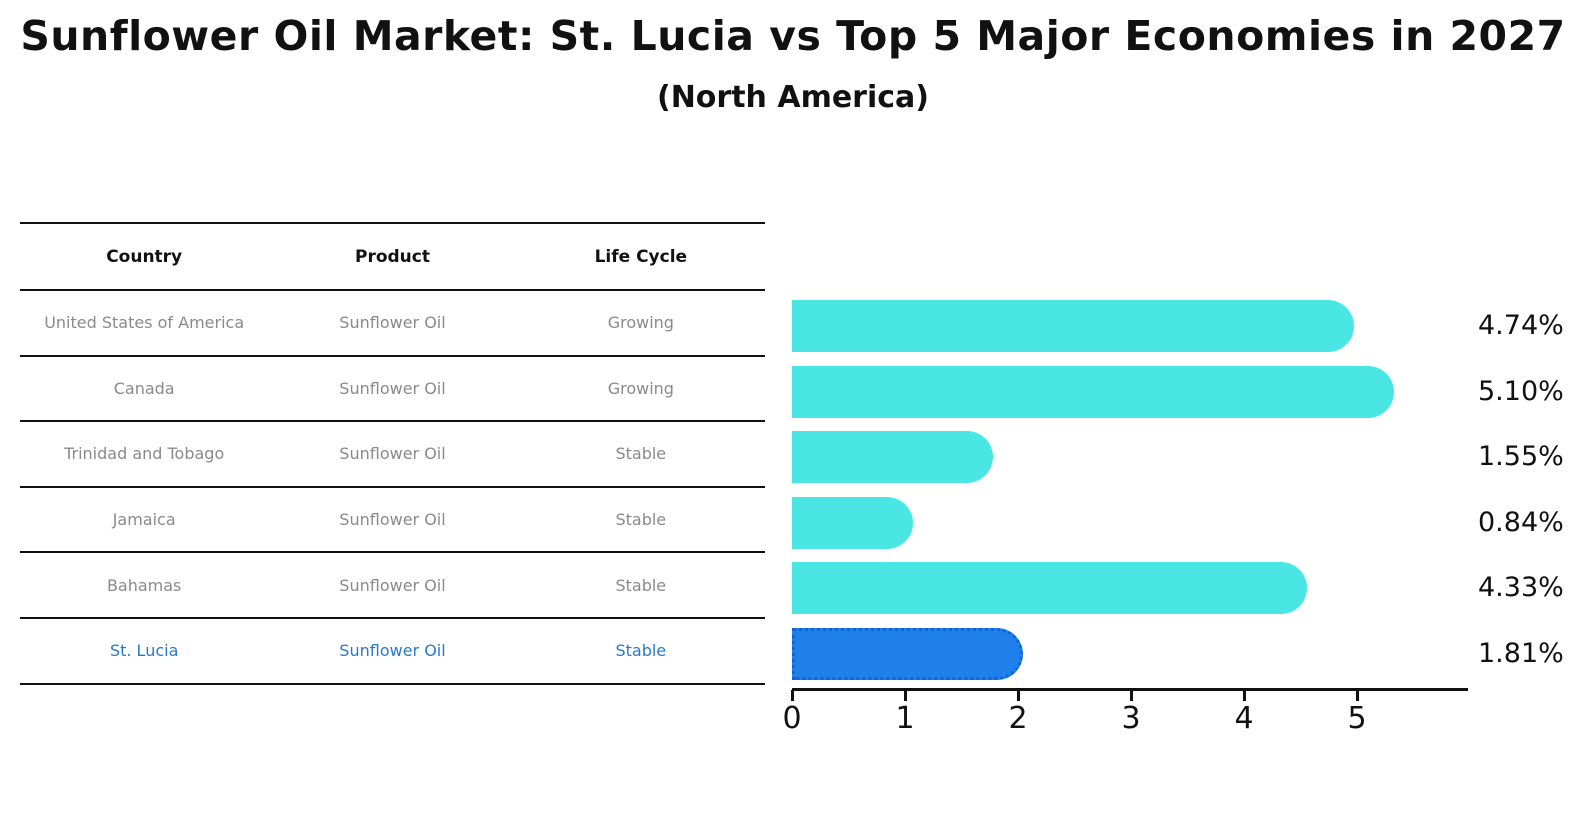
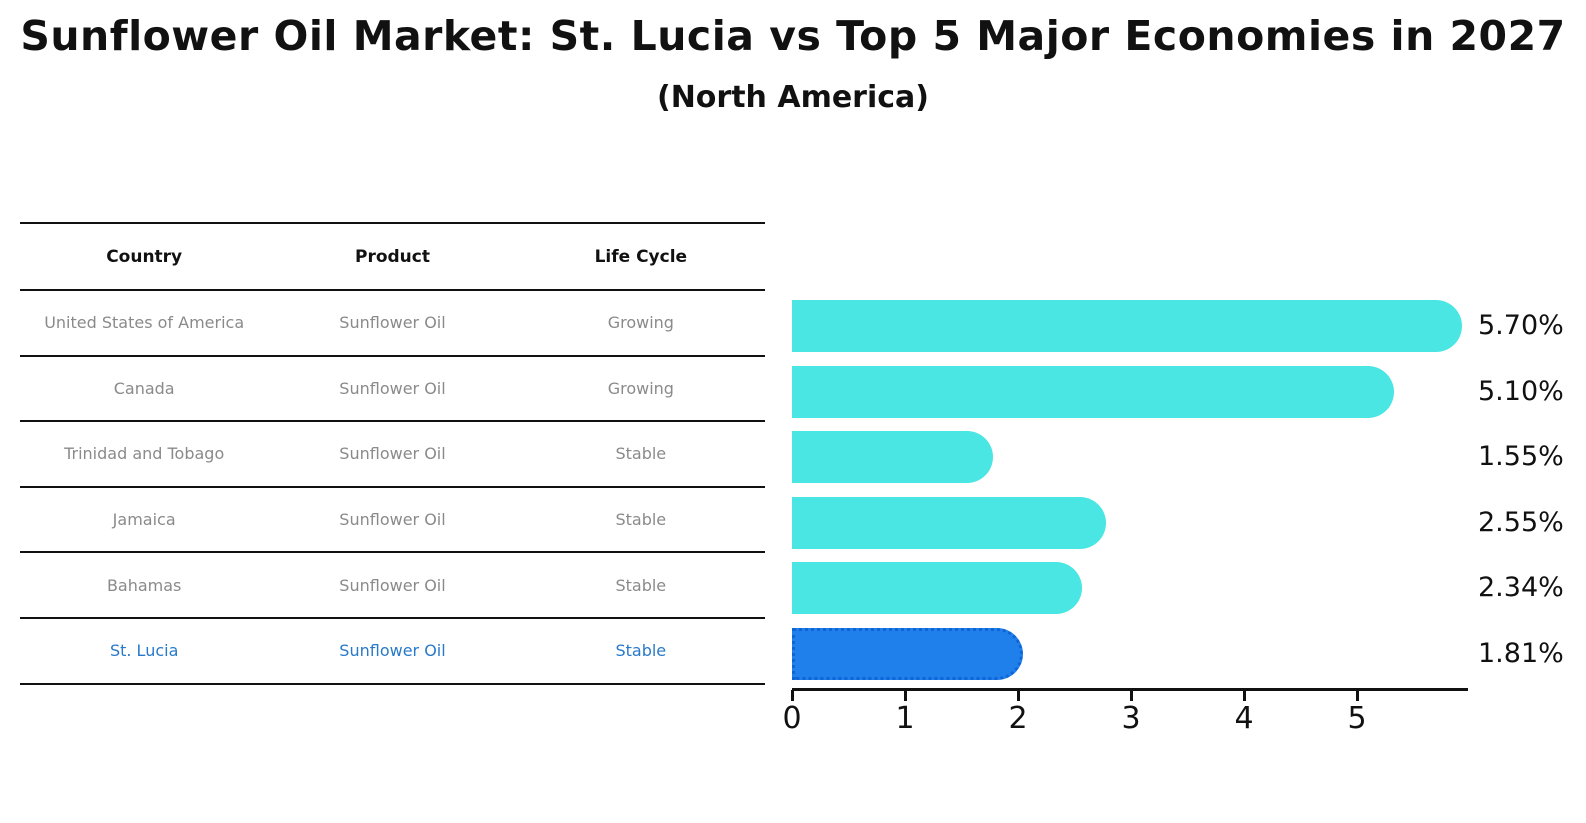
United States of America: 4.74% -> 5.70%
Jamaica: 0.84% -> 2.55%
Bahamas: 4.33% -> 2.34%
